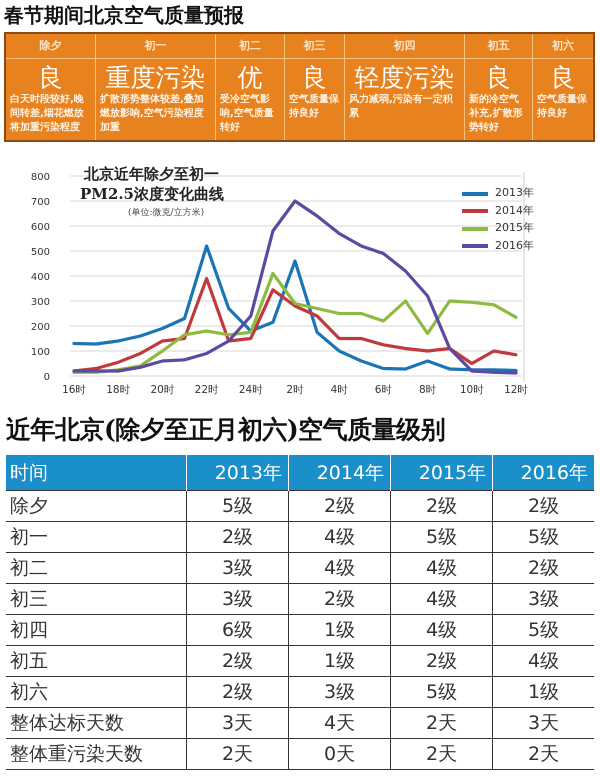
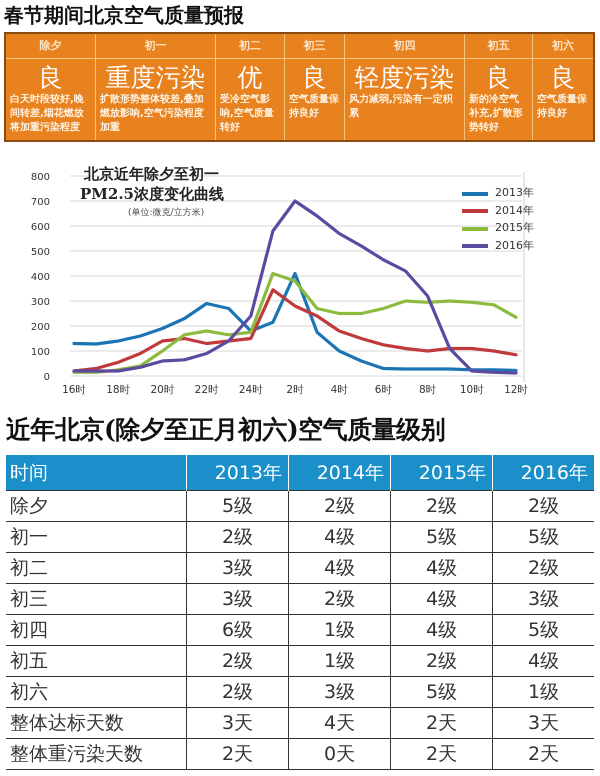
2013年/22时: 520 -> 290
2014年/22时: 390 -> 130
2013年/2时: 460 -> 410
2015年/2时: 290 -> 380
2014年/4时: 150 -> 180
2015年/6时: 220 -> 270
2016年/6时: 490 -> 460
2013年/8时: 60 -> 30
2015年/8时: 170 -> 300
2014年/10时: 50 -> 110
